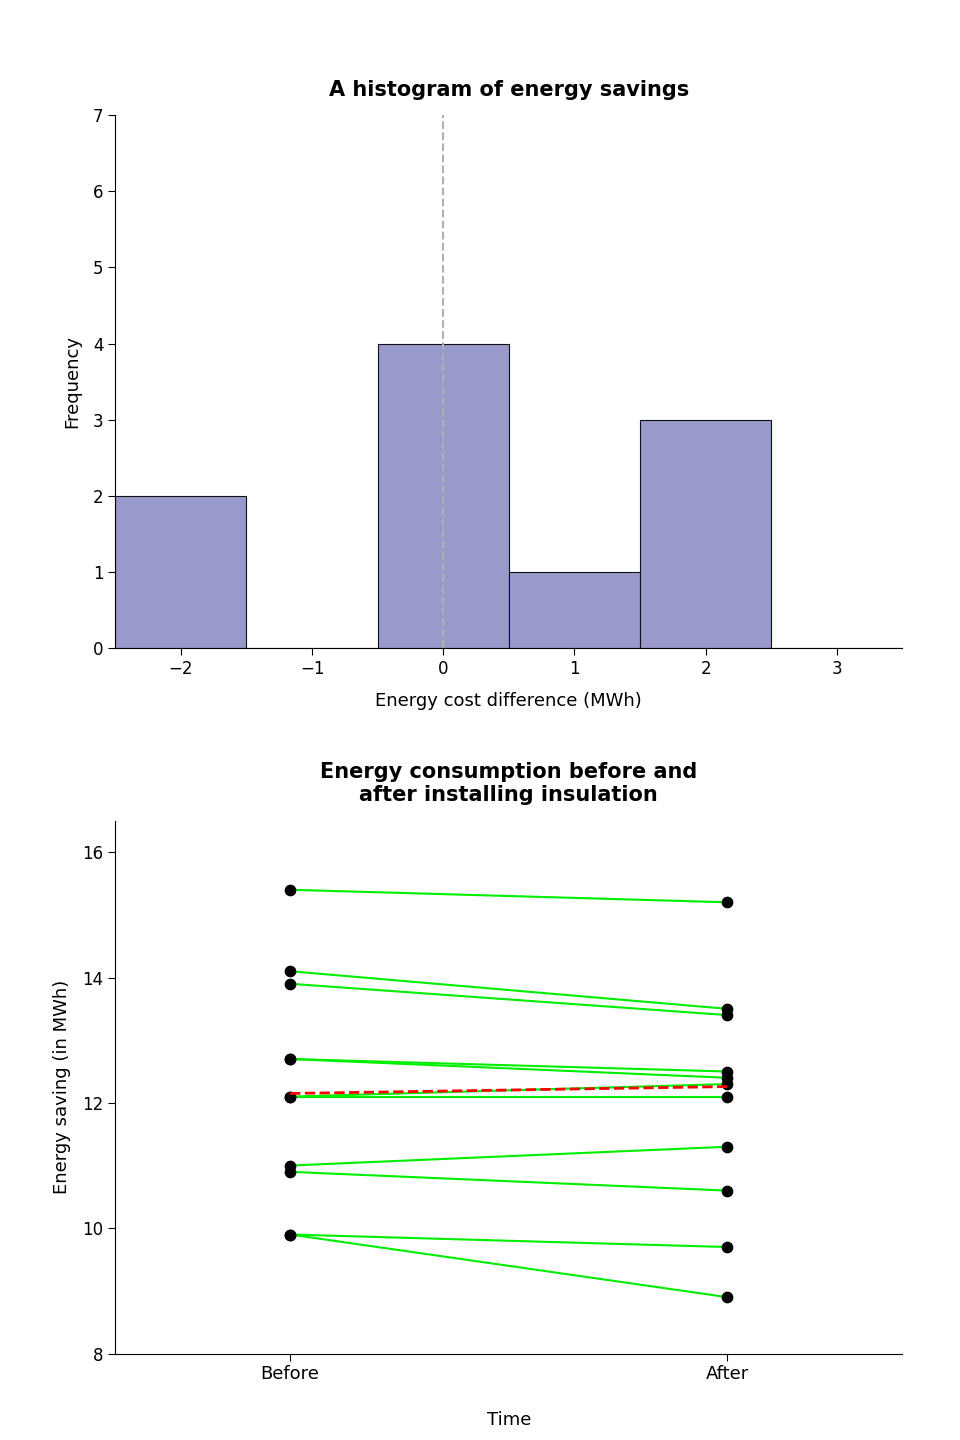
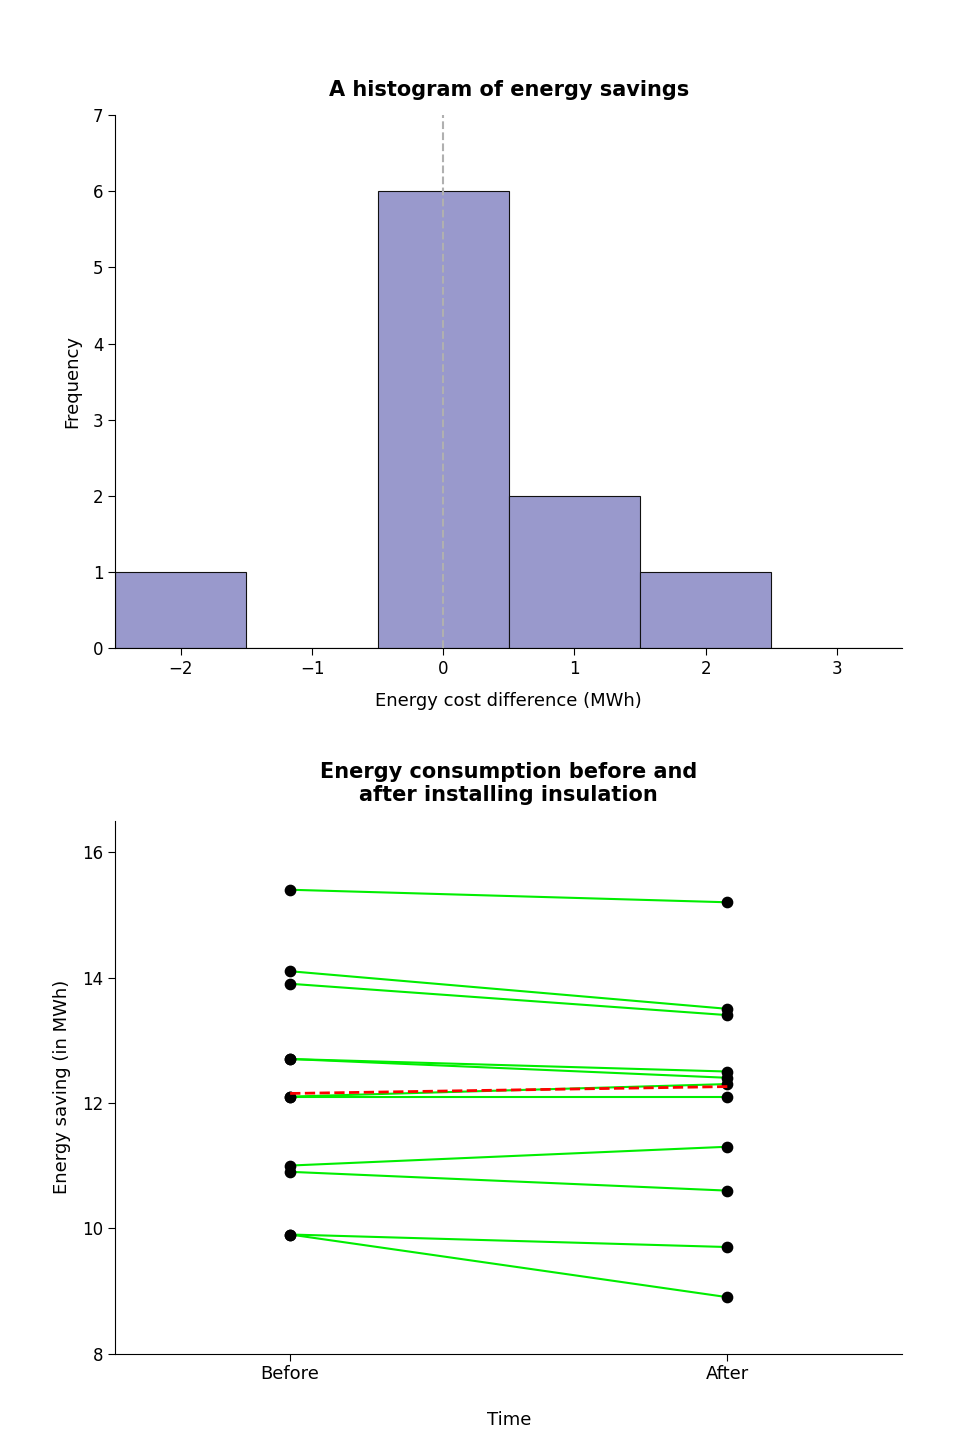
A histogram of energy savings/−2: 2 -> 1
A histogram of energy savings/0: 4 -> 6
A histogram of energy savings/1: 1 -> 2
A histogram of energy savings/2: 3 -> 1
